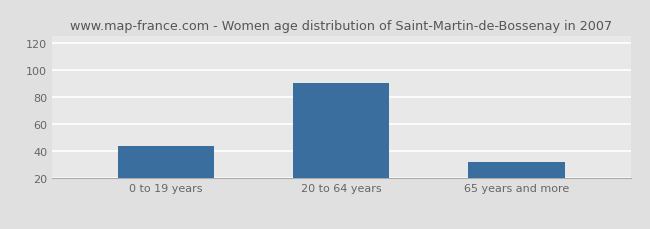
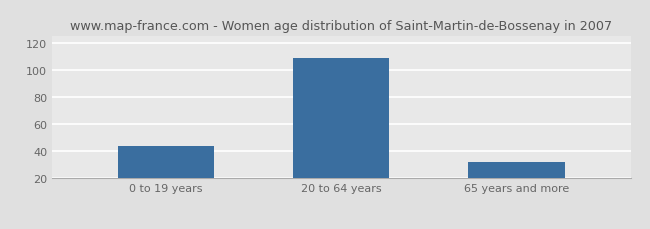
20 to 64 years: 90 -> 109
